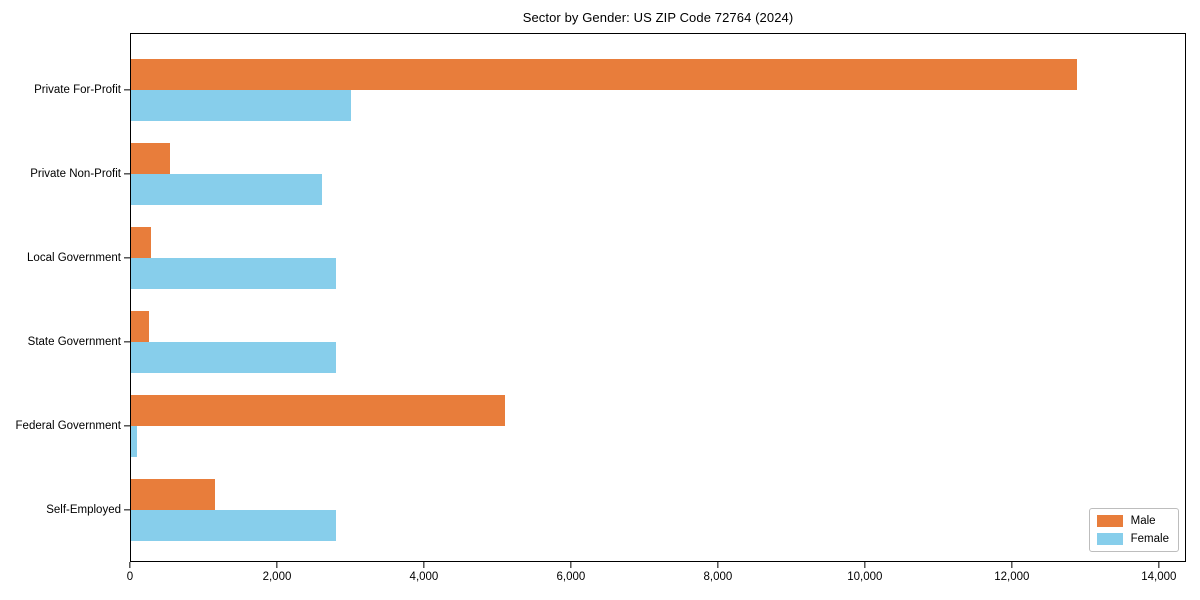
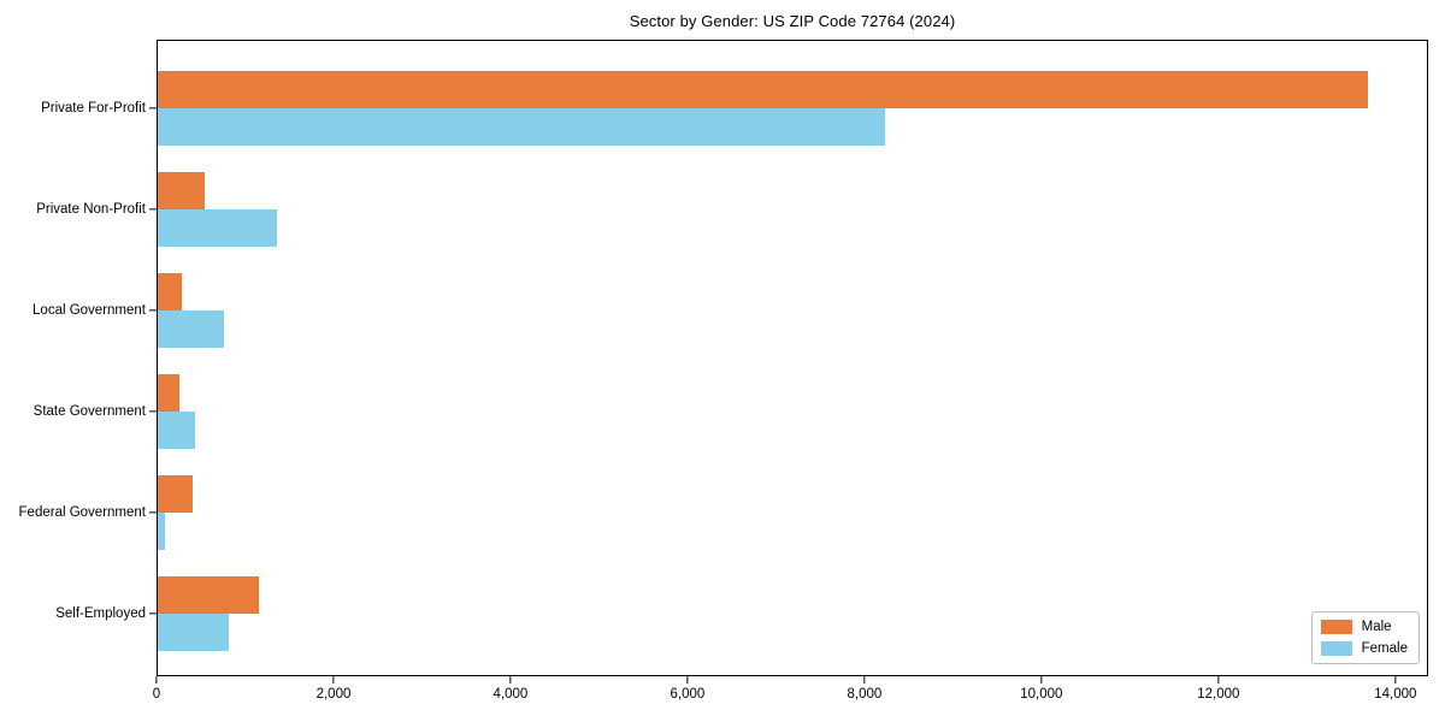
Male/Private For-Profit: 12900 -> 13700
Female/Private For-Profit: 3000 -> 8200
Female/Private Non-Profit: 2600 -> 1400
Female/Local Government: 2800 -> 800
Female/State Government: 2800 -> 400
Male/Federal Government: 5100 -> 400
Female/Self-Employed: 2800 -> 800
